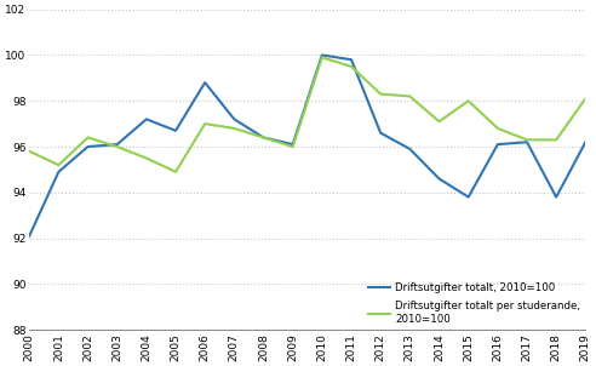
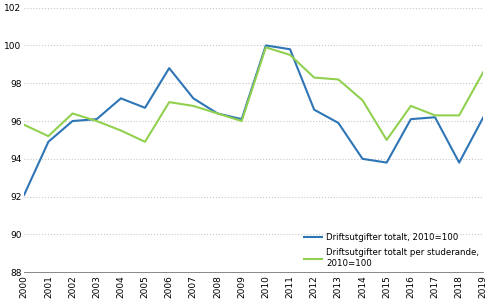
Driftsutgifter totalt, 2010=100/2014: 94.6 -> 94.0
Driftsutgifter totalt per studerande, 2010=100/2015: 98.0 -> 95.0
Driftsutgifter totalt per studerande, 2010=100/2019: 98.1 -> 98.6
